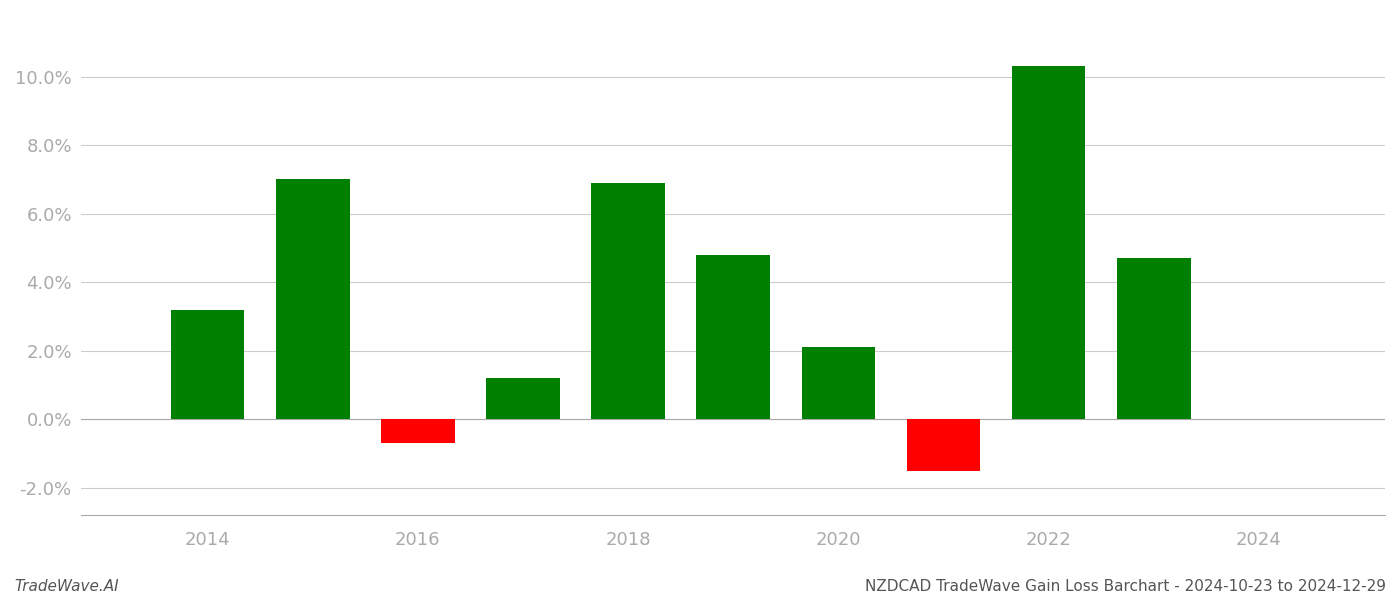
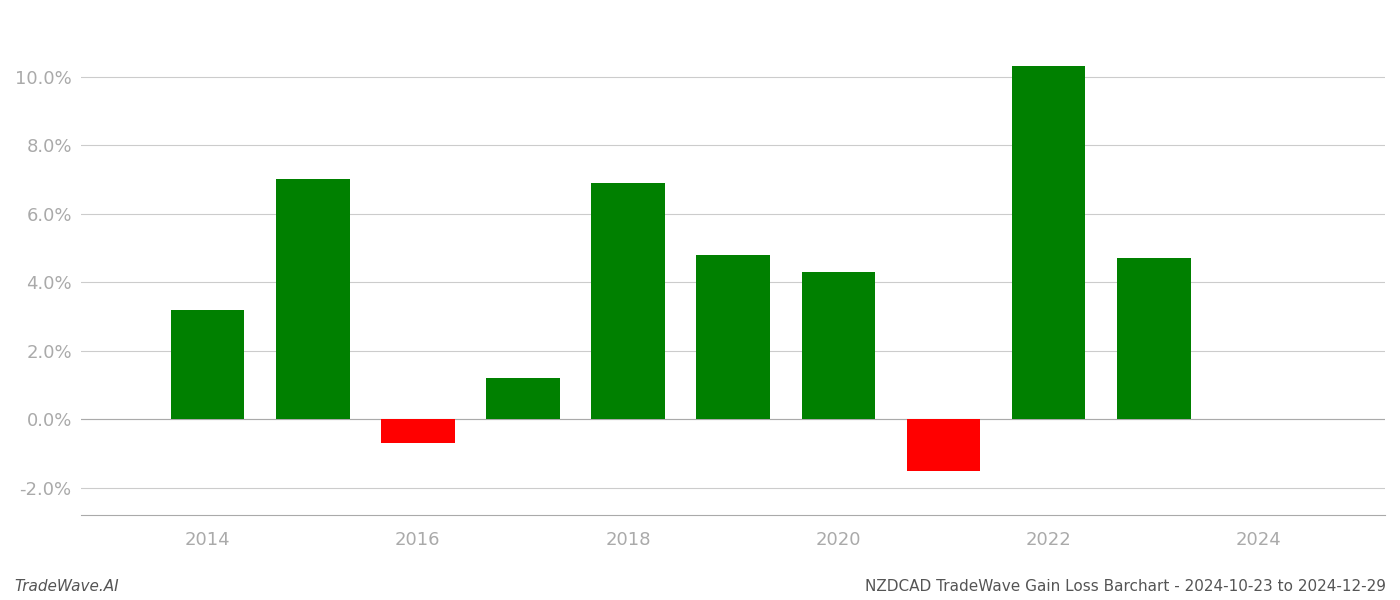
2020: 2.1% -> 4.3%
